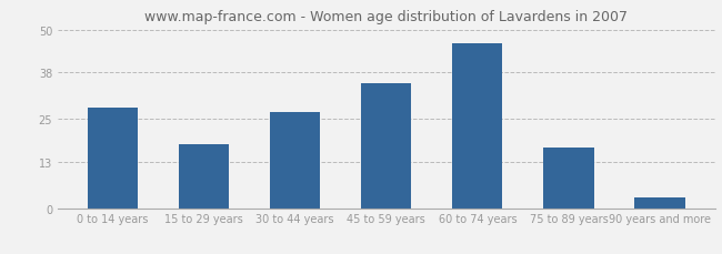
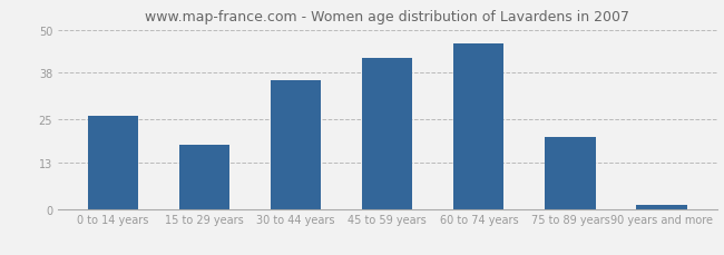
0 to 14 years: 28 -> 26
30 to 44 years: 27 -> 36
45 to 59 years: 35 -> 42
75 to 89 years: 17 -> 20
90 years and more: 3 -> 1
